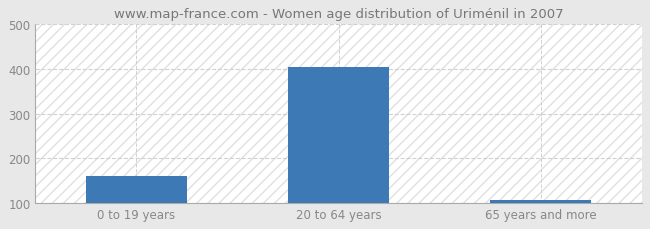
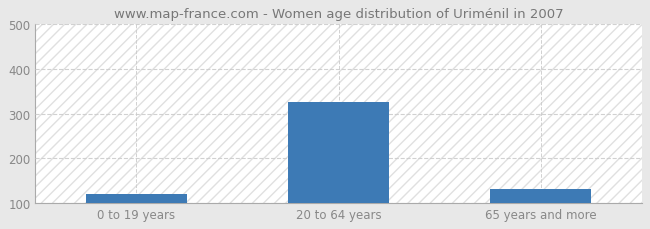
0 to 19 years: 160 -> 120
20 to 64 years: 405 -> 325
65 years and more: 107 -> 130
